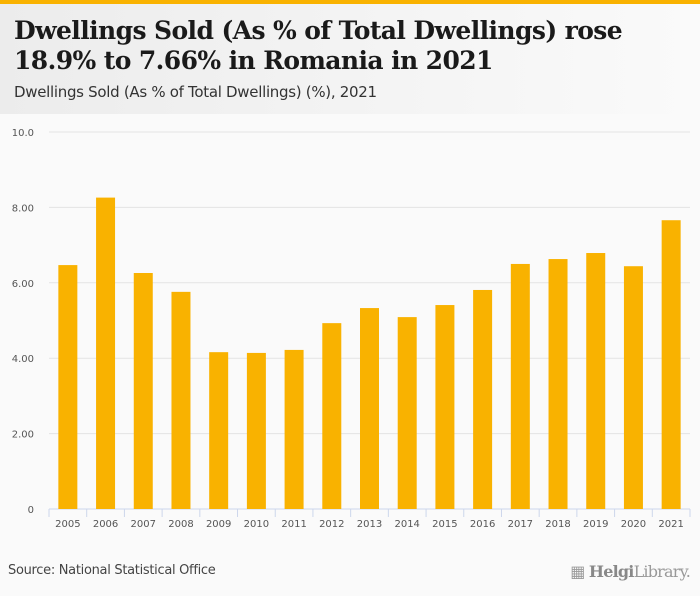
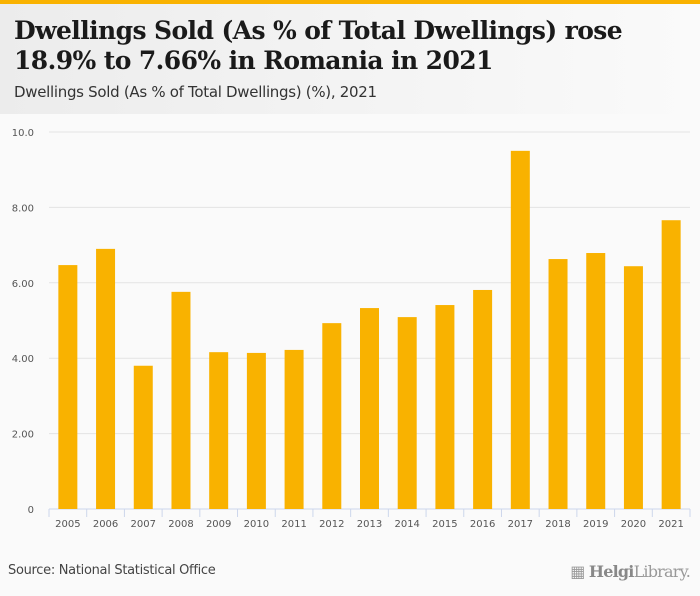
2006: 8.3 -> 6.9
2007: 6.3 -> 3.8
2017: 6.5 -> 9.5
